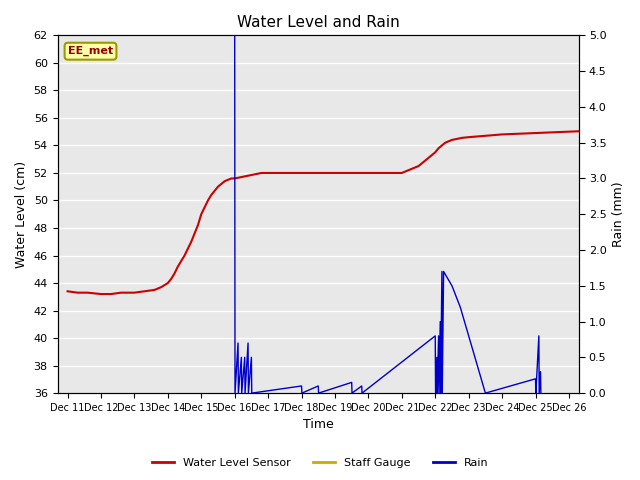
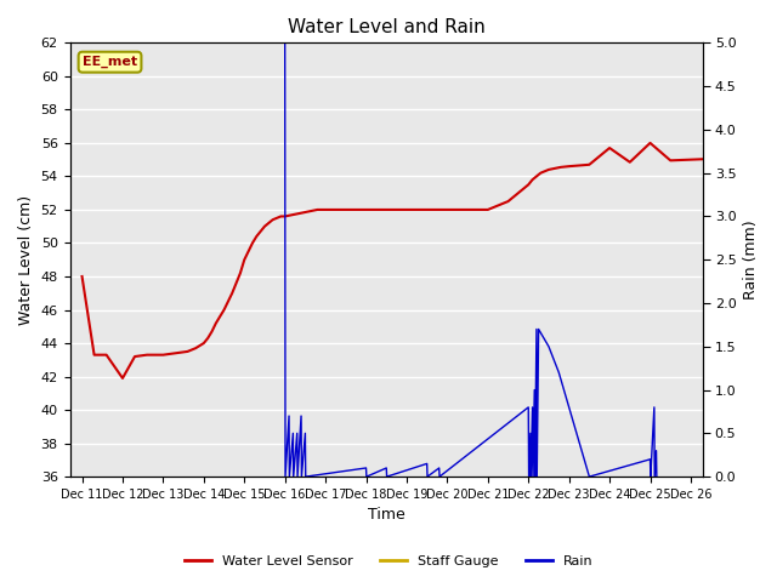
Water Level Sensor/Dec 11: 43.4 -> 48.0
Water Level Sensor/Dec 12: 43.2 -> 41.9
Water Level Sensor/Dec 24: 54.8 -> 55.7
Water Level Sensor/Dec 25: 54.9 -> 56.0
